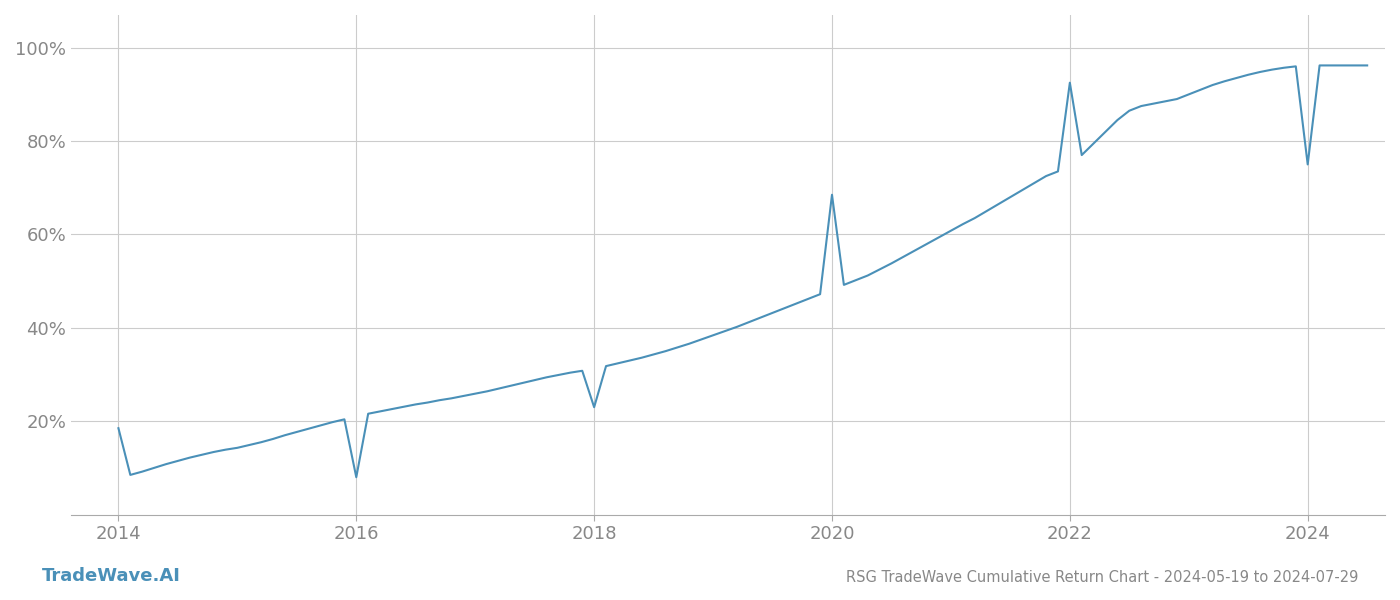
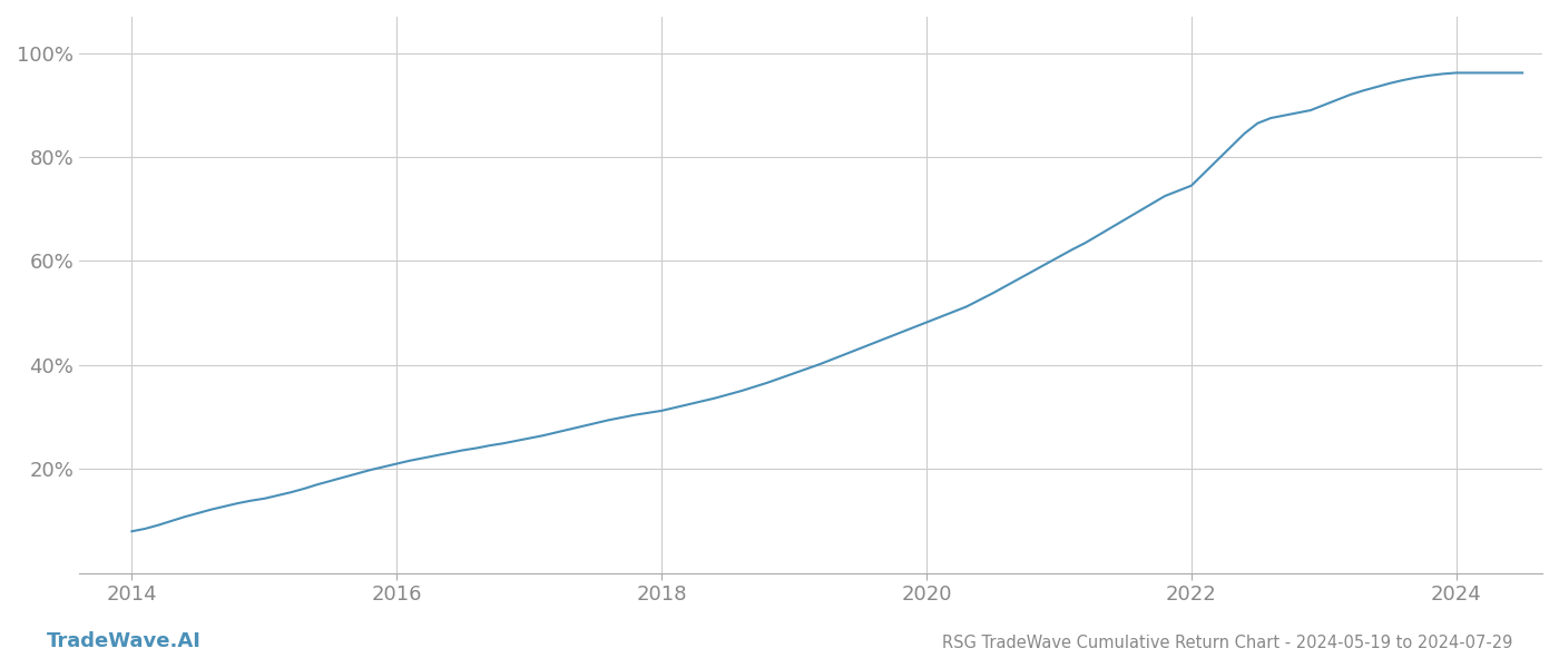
2014: 18.5% -> 8.0%
2016: 8.0% -> 21.0%
2018: 23.0% -> 31.2%
2020: 68.5% -> 48.2%
2022: 92.5% -> 74.5%
2024: 75.0% -> 96.2%
